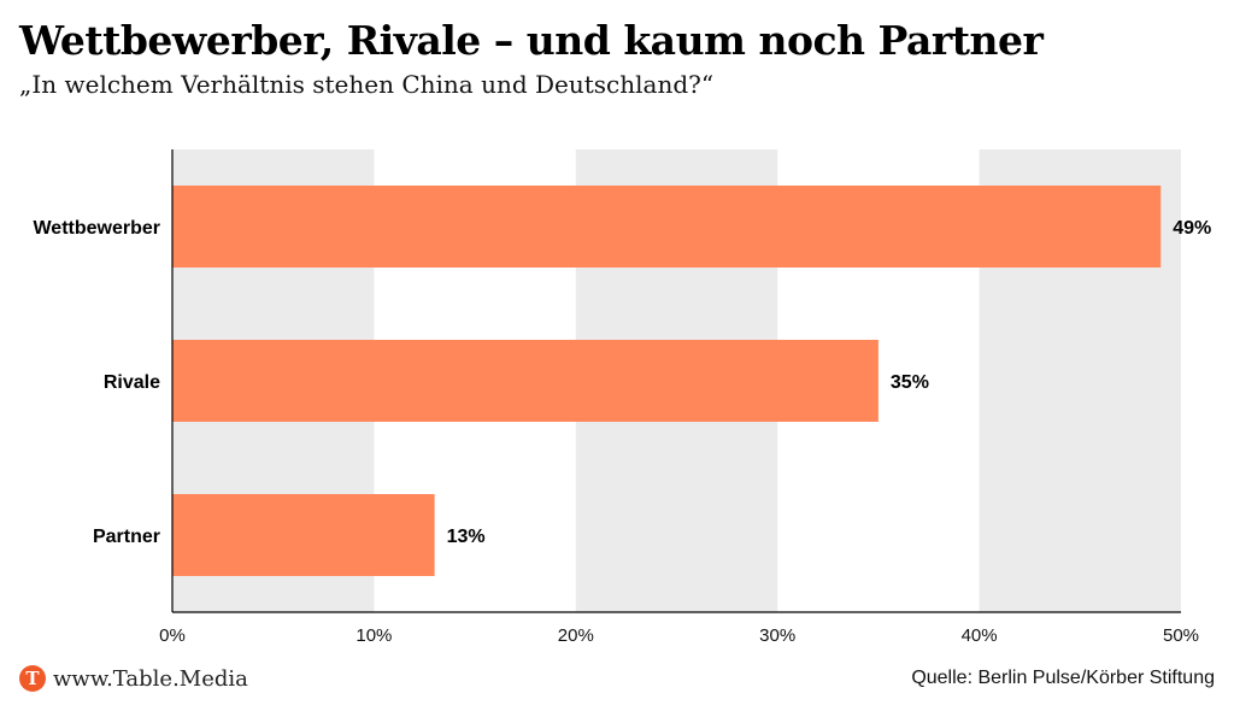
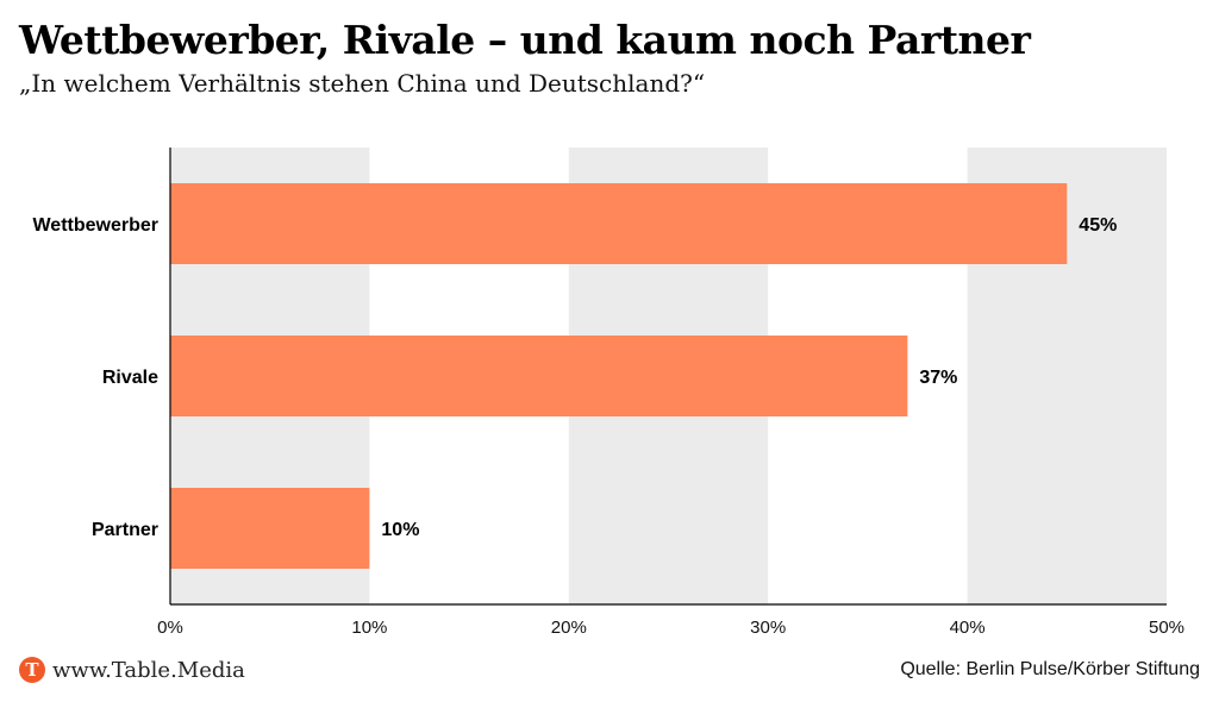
Wettbewerber: 49% -> 45%
Rivale: 35% -> 37%
Partner: 13% -> 10%
